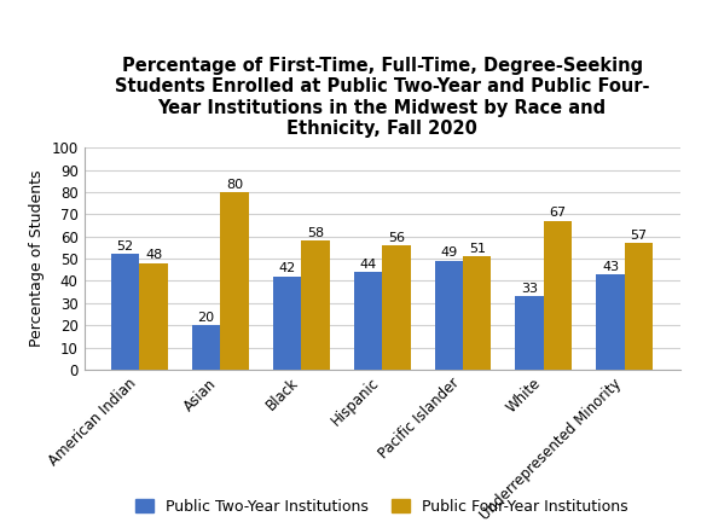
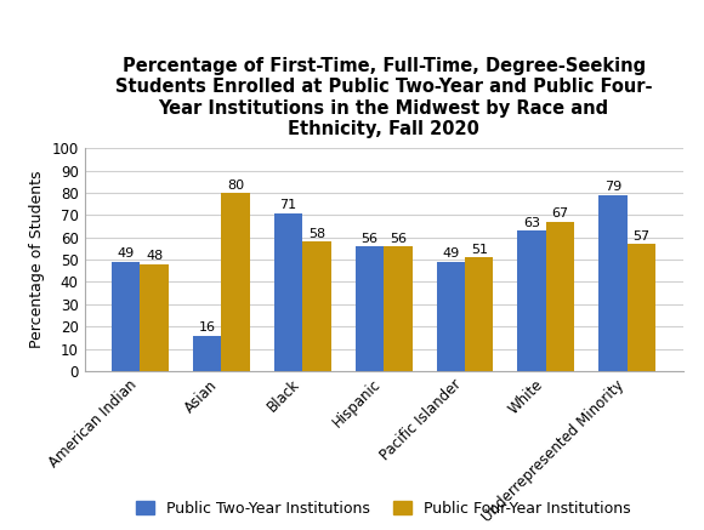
Public Two-Year Institutions/American Indian: 52 -> 49
Public Two-Year Institutions/Asian: 20 -> 16
Public Two-Year Institutions/Black: 42 -> 71
Public Two-Year Institutions/Hispanic: 44 -> 56
Public Two-Year Institutions/White: 33 -> 63
Public Two-Year Institutions/Underrepresented Minority: 43 -> 79
